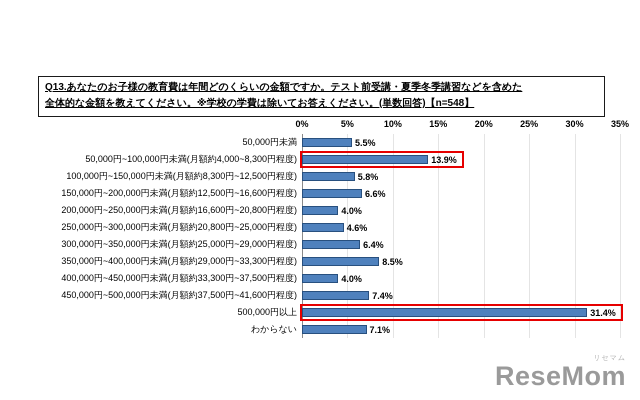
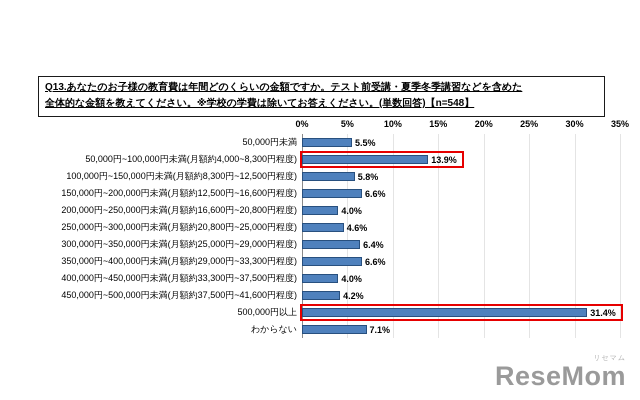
350,000円~400,000円未満(月額約29,000円~33,300円程度): 8.5% -> 6.6%
450,000円~500,000円未満(月額約37,500円~41,600円程度): 7.4% -> 4.2%
